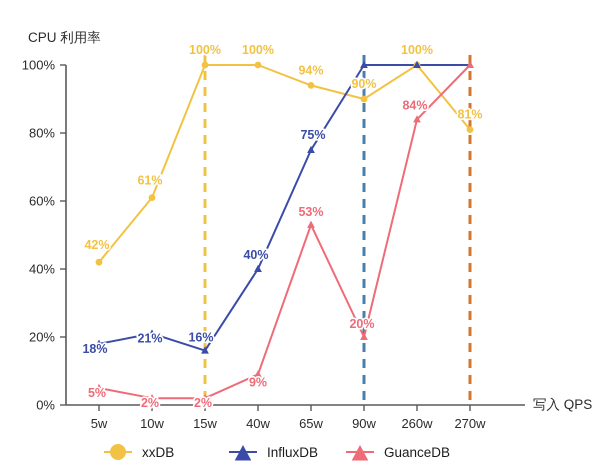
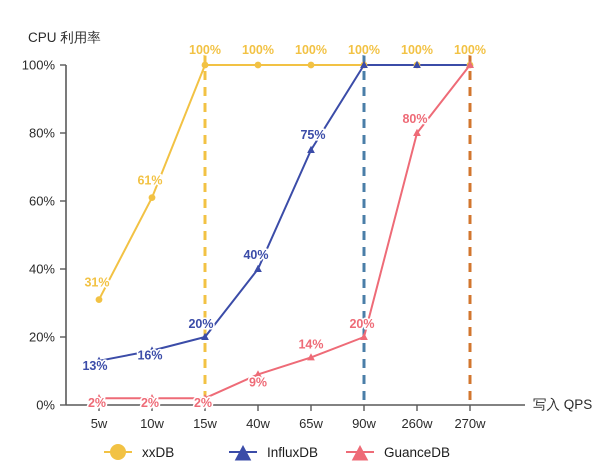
xxDB/5w: 42% -> 31%
InfluxDB/5w: 18% -> 13%
GuanceDB/5w: 5% -> 2%
InfluxDB/10w: 21% -> 16%
InfluxDB/15w: 16% -> 20%
xxDB/65w: 94% -> 100%
GuanceDB/65w: 53% -> 14%
xxDB/90w: 90% -> 100%
GuanceDB/260w: 84% -> 80%
xxDB/270w: 81% -> 100%
